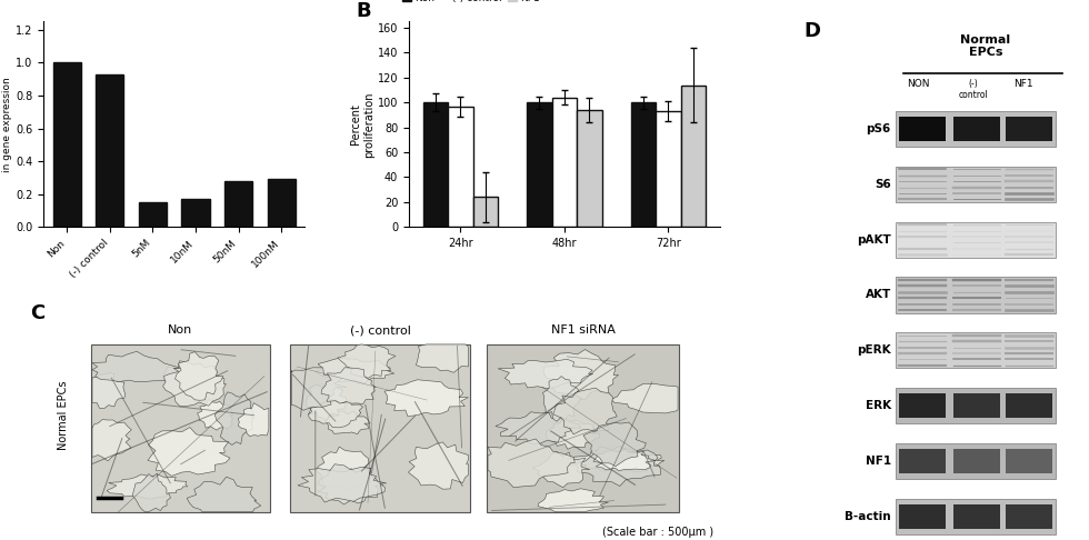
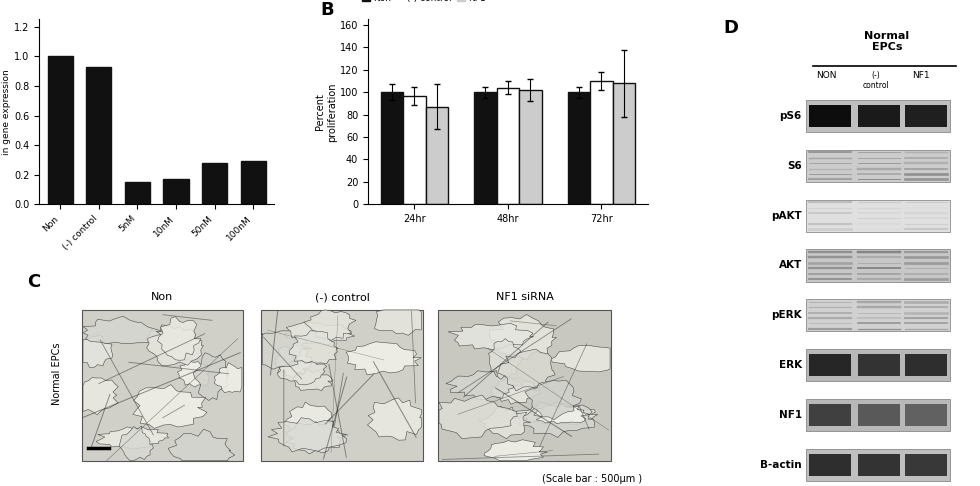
NF1/24hr: 24 -> 87
NF1/48hr: 94 -> 102
(-) control/72hr: 93 -> 110
NF1/72hr: 114 -> 108
